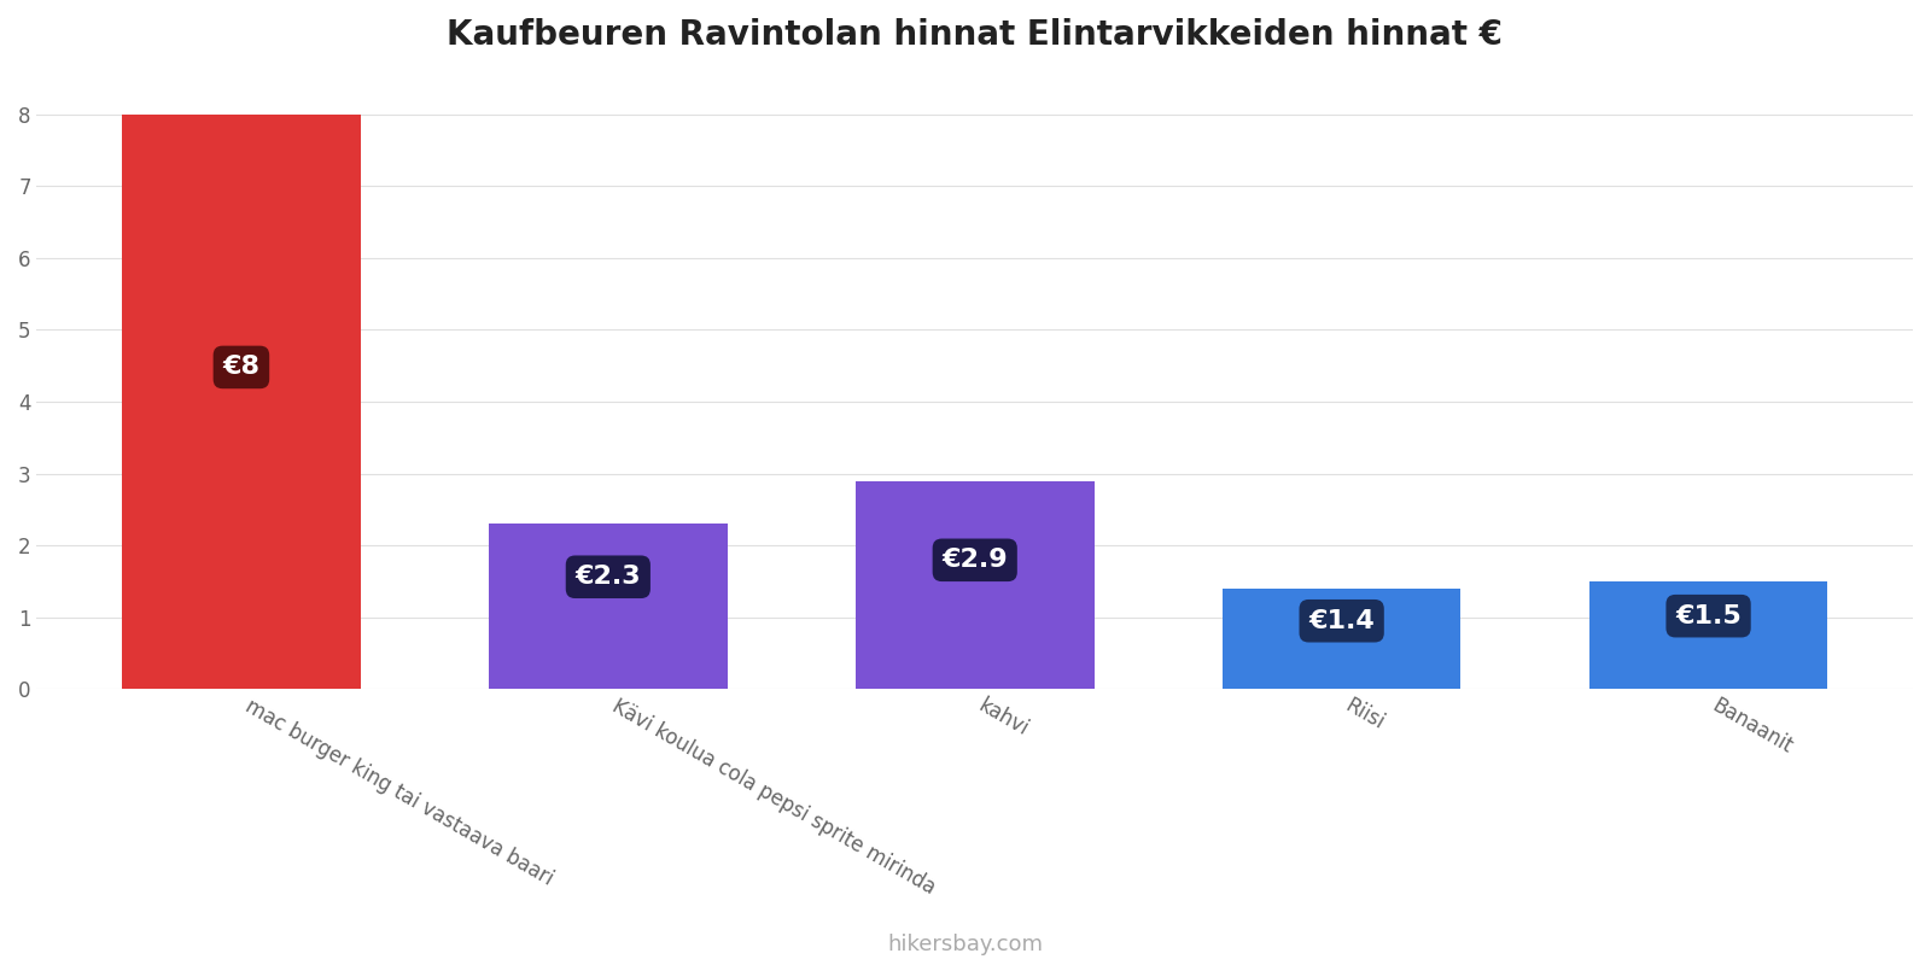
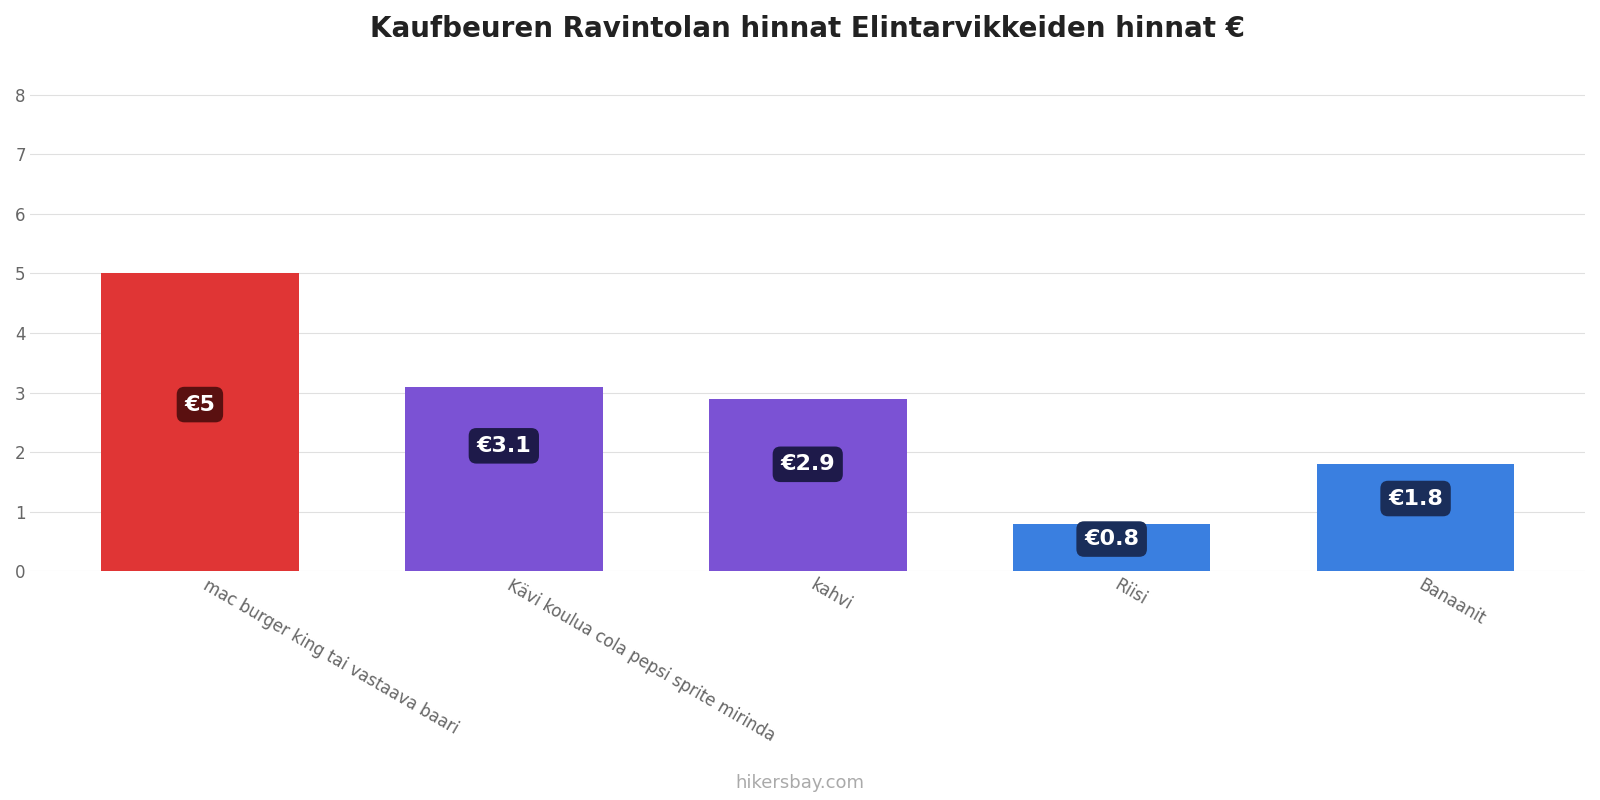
mac burger king tai vastaava baari: €8 -> €5
Kävi koulua cola pepsi sprite mirinda: €2.3 -> €3.1
Riisi: €1.4 -> €0.8
Banaanit: €1.5 -> €1.8
